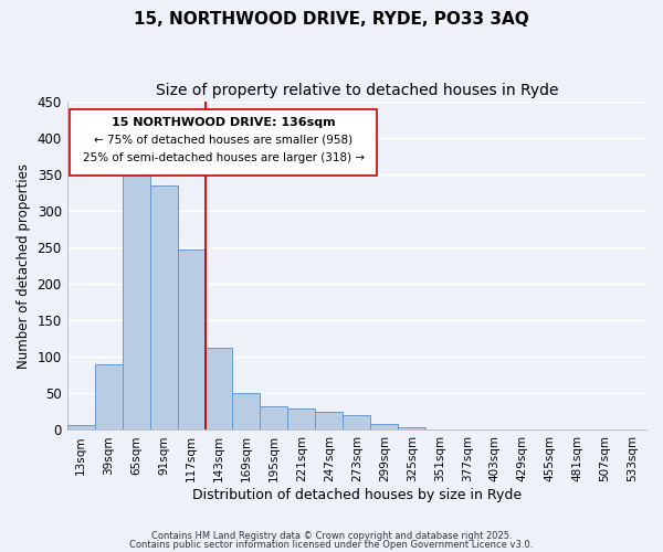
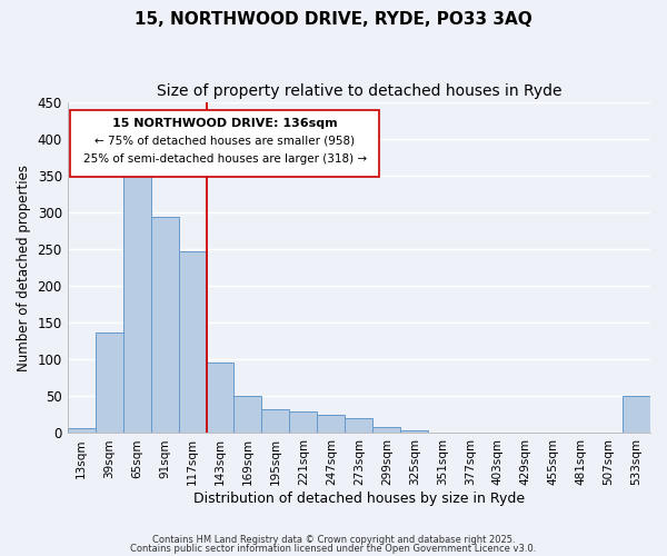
39sqm: 90 -> 136
91sqm: 335 -> 294
143sqm: 113 -> 96
533sqm: 1 -> 50
